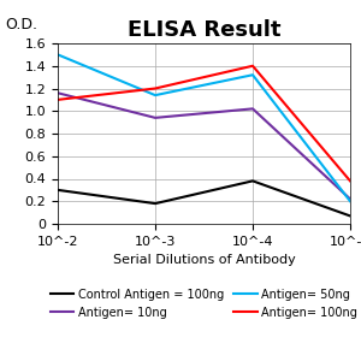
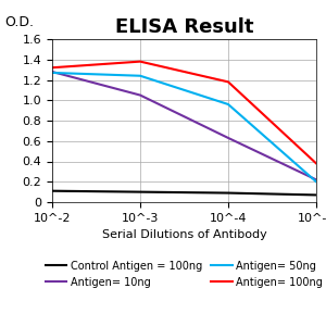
Control Antigen = 100ng/10^-2: 0.30 -> 0.11
Antigen= 10ng/10^-2: 1.16 -> 1.28
Antigen= 50ng/10^-2: 1.50 -> 1.27
Antigen= 100ng/10^-2: 1.10 -> 1.32
Control Antigen = 100ng/10^-3: 0.18 -> 0.10
Antigen= 10ng/10^-3: 0.94 -> 1.05
Antigen= 50ng/10^-3: 1.14 -> 1.24
Antigen= 100ng/10^-3: 1.20 -> 1.38
Control Antigen = 100ng/10^-4: 0.38 -> 0.09
Antigen= 10ng/10^-4: 1.02 -> 0.63
Antigen= 50ng/10^-4: 1.32 -> 0.96
Antigen= 100ng/10^-4: 1.40 -> 1.18
